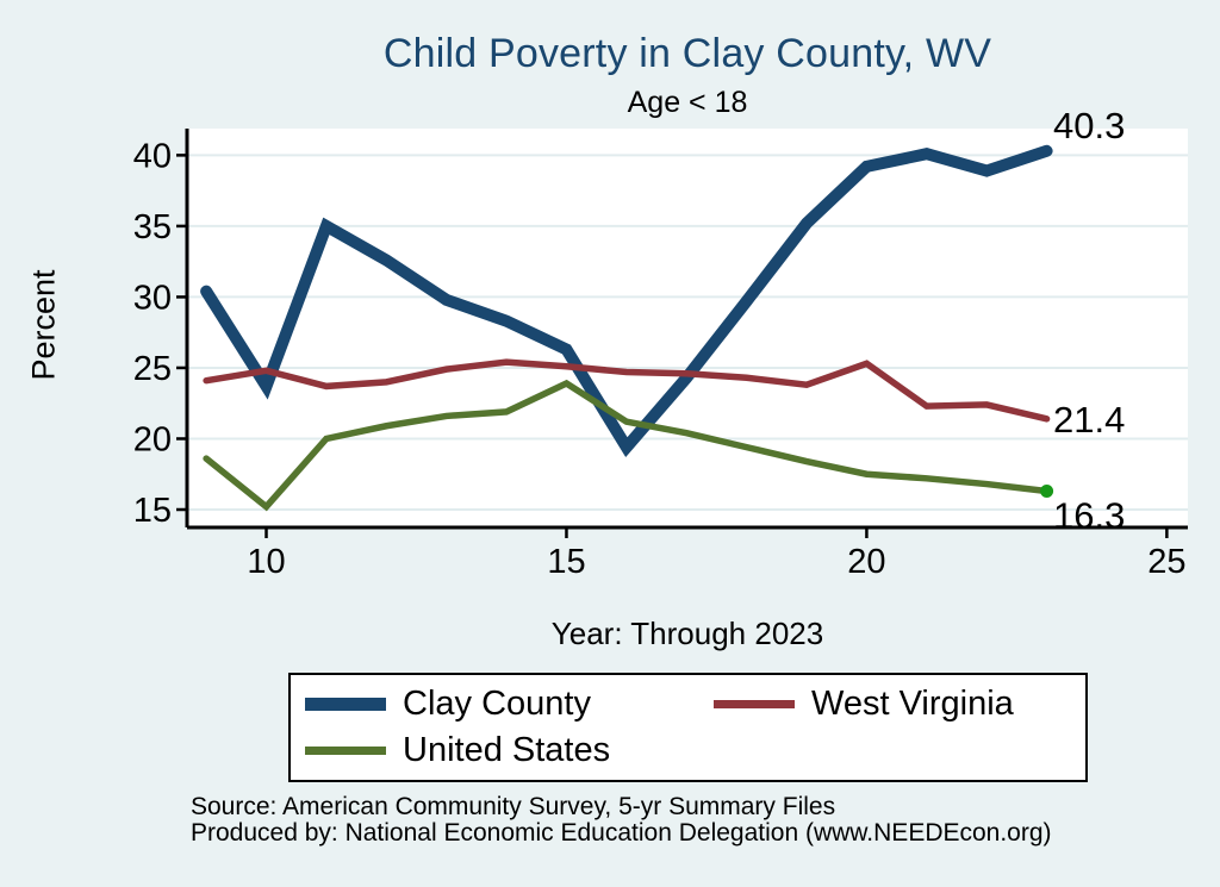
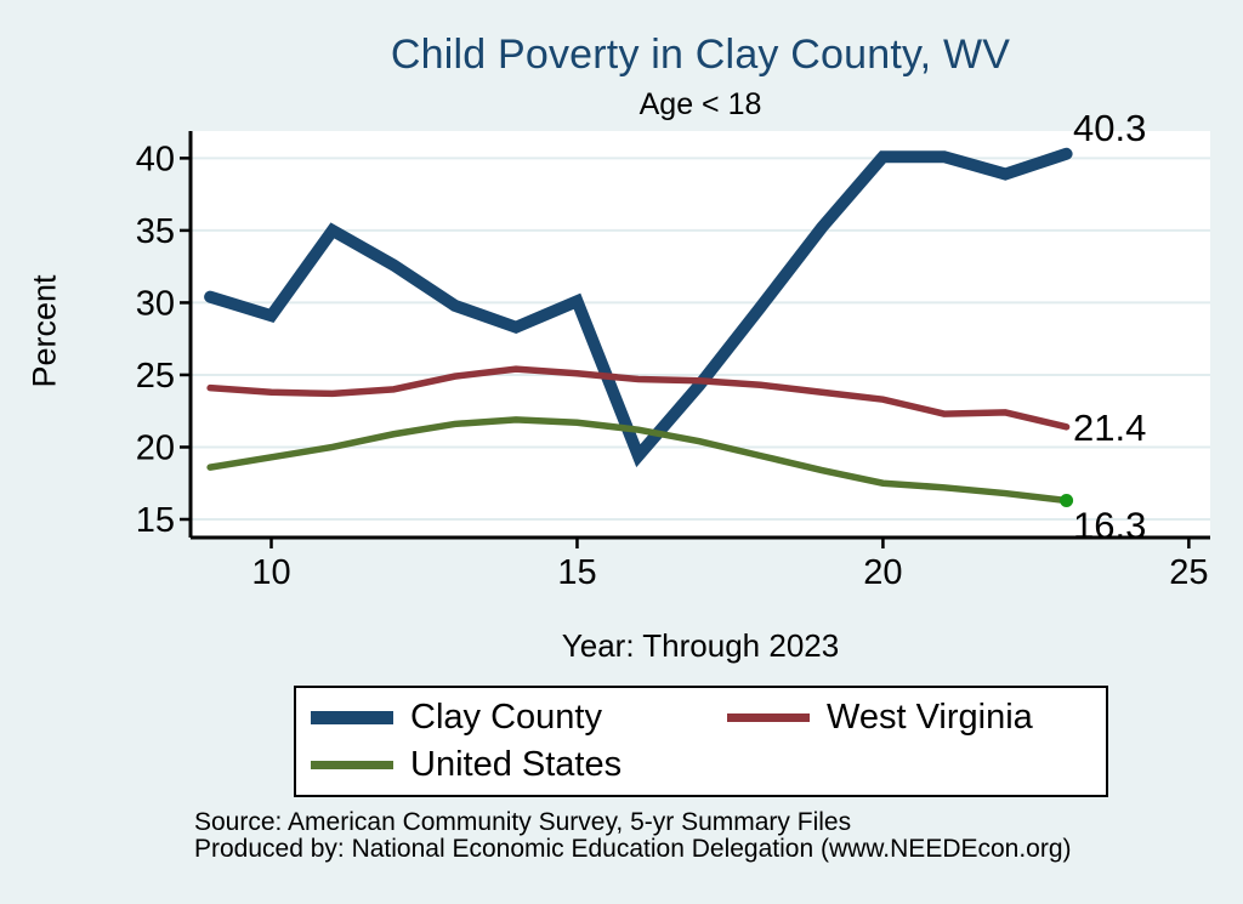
Clay County/10: 23.7 -> 29.1
West Virginia/10: 24.8 -> 23.8
United States/10: 15.2 -> 19.3
Clay County/15: 26.3 -> 30.1
United States/15: 23.9 -> 21.7
Clay County/20: 39.2 -> 40.1
West Virginia/20: 25.3 -> 23.3
